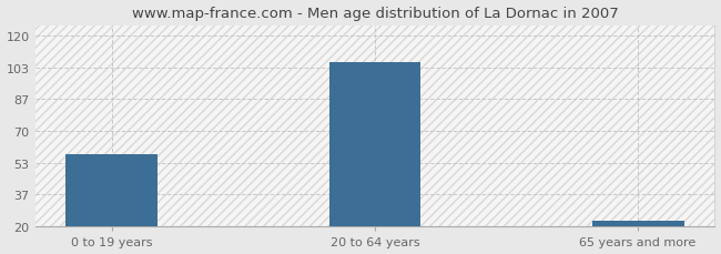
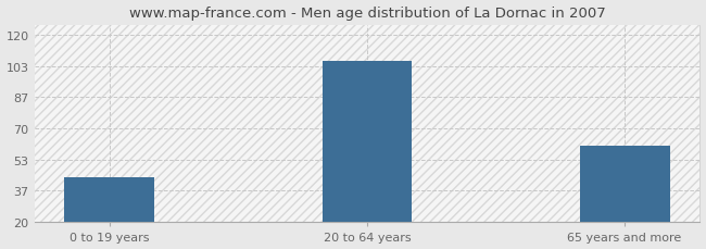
0 to 19 years: 58 -> 44
65 years and more: 23 -> 61
